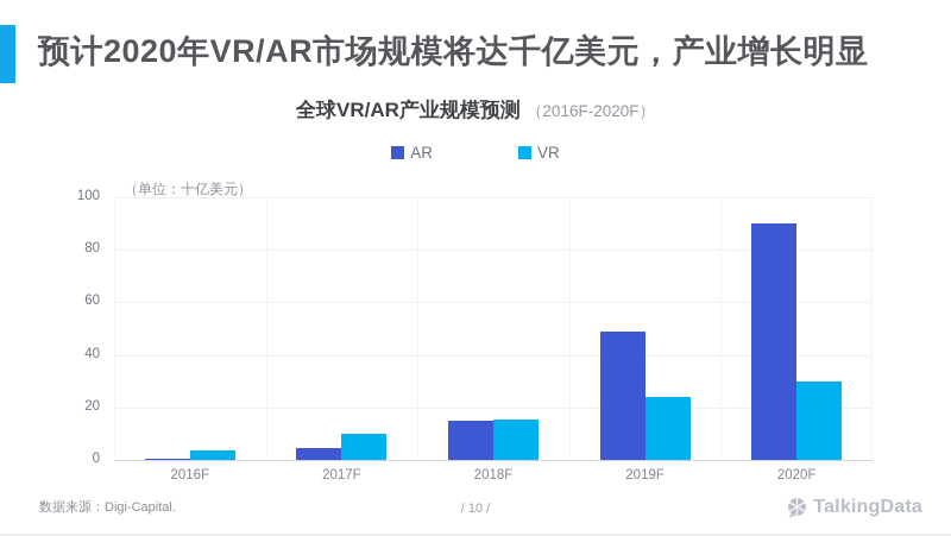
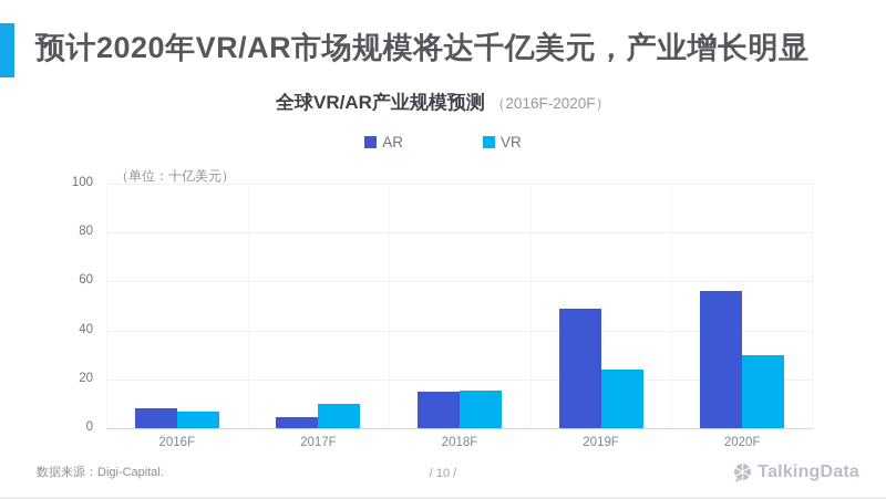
AR/2016F: 1 -> 8
VR/2016F: 4 -> 7
AR/2020F: 90 -> 56
